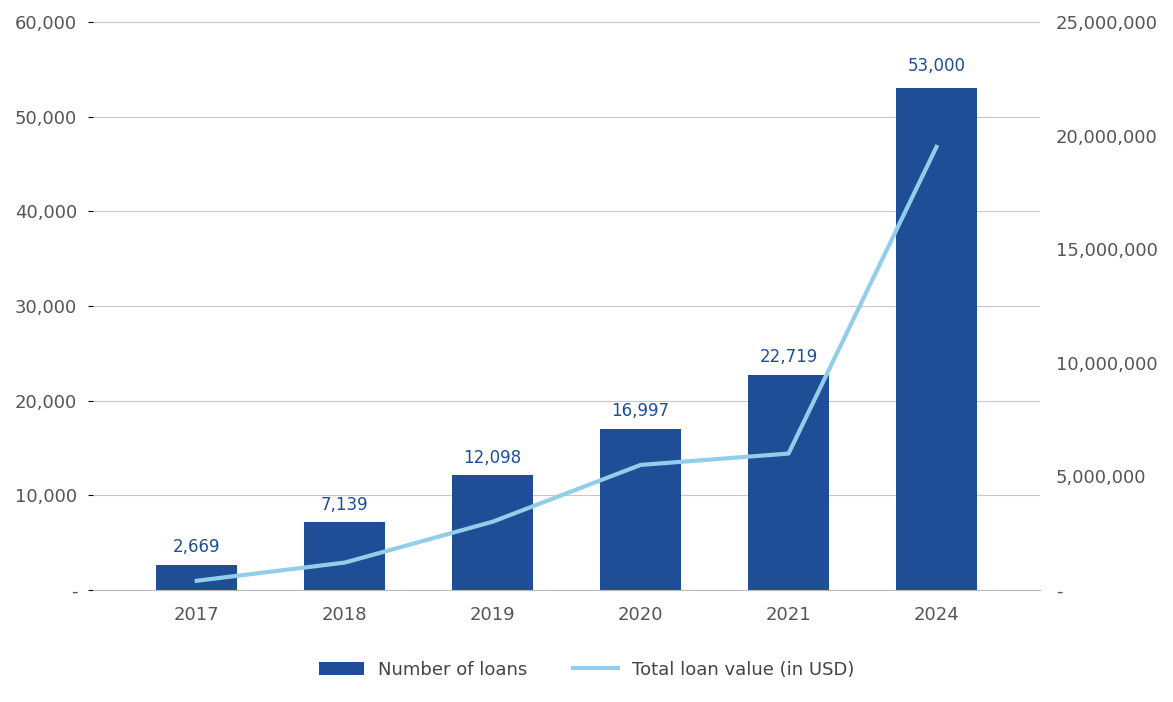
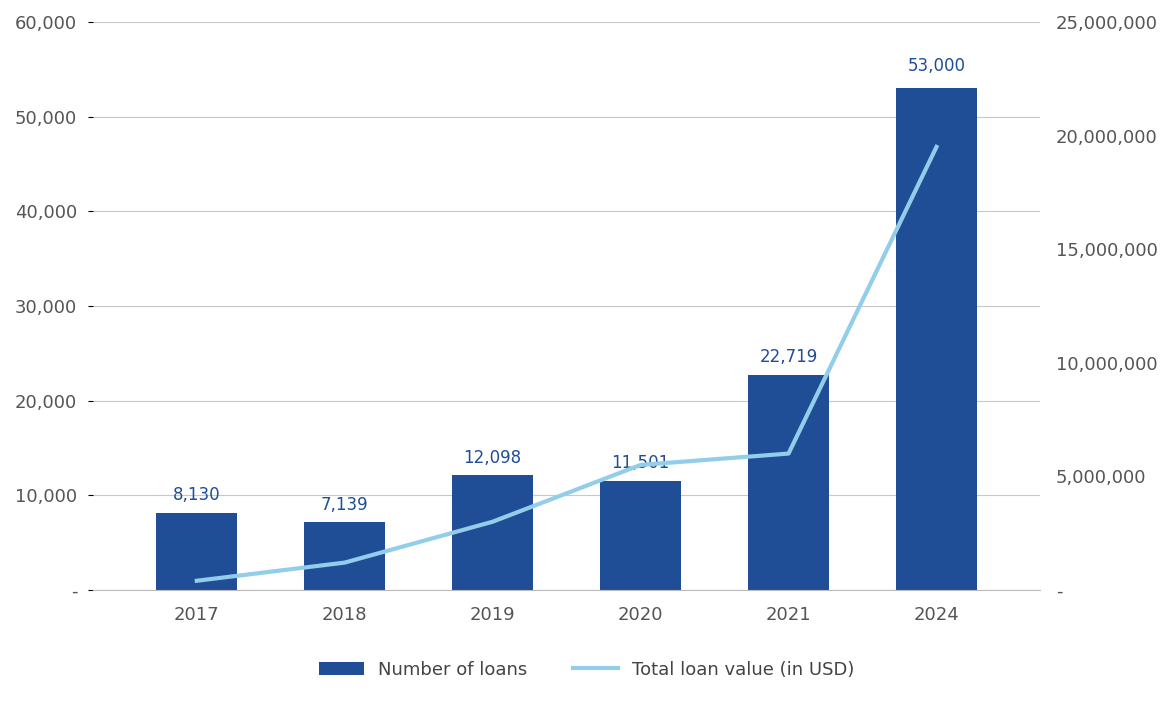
Number of loans/2017: 2,669 -> 8,130
Number of loans/2020: 16,997 -> 11,501
